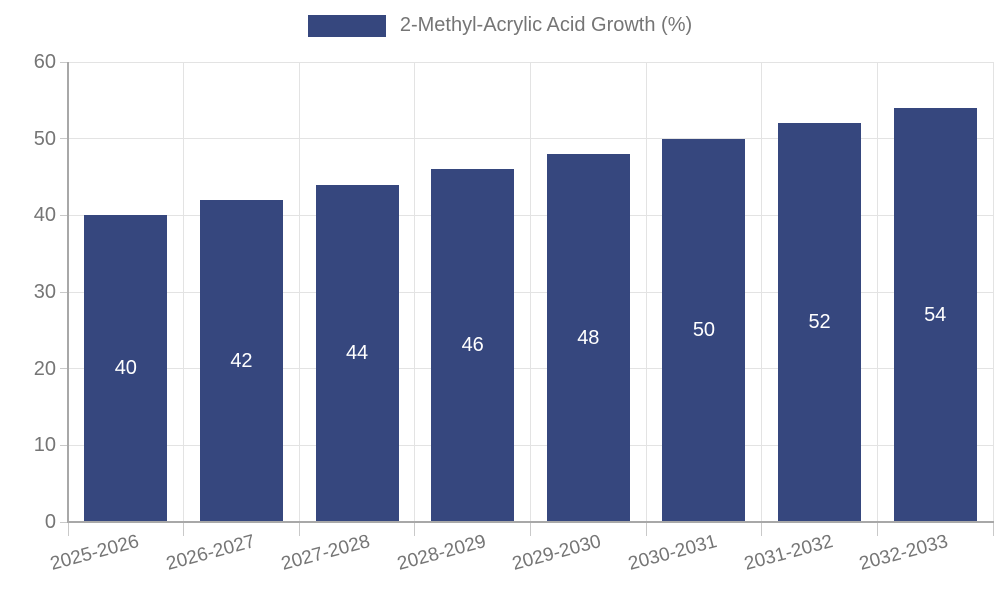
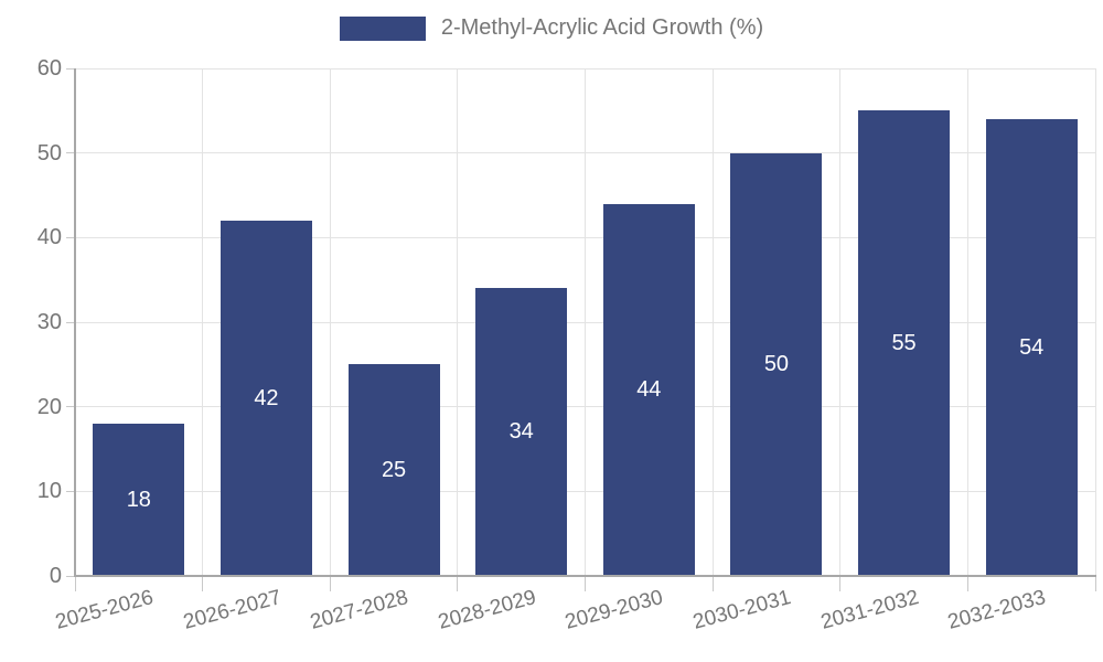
2025-2026: 40 -> 18
2027-2028: 44 -> 25
2028-2029: 46 -> 34
2029-2030: 48 -> 44
2031-2032: 52 -> 55
